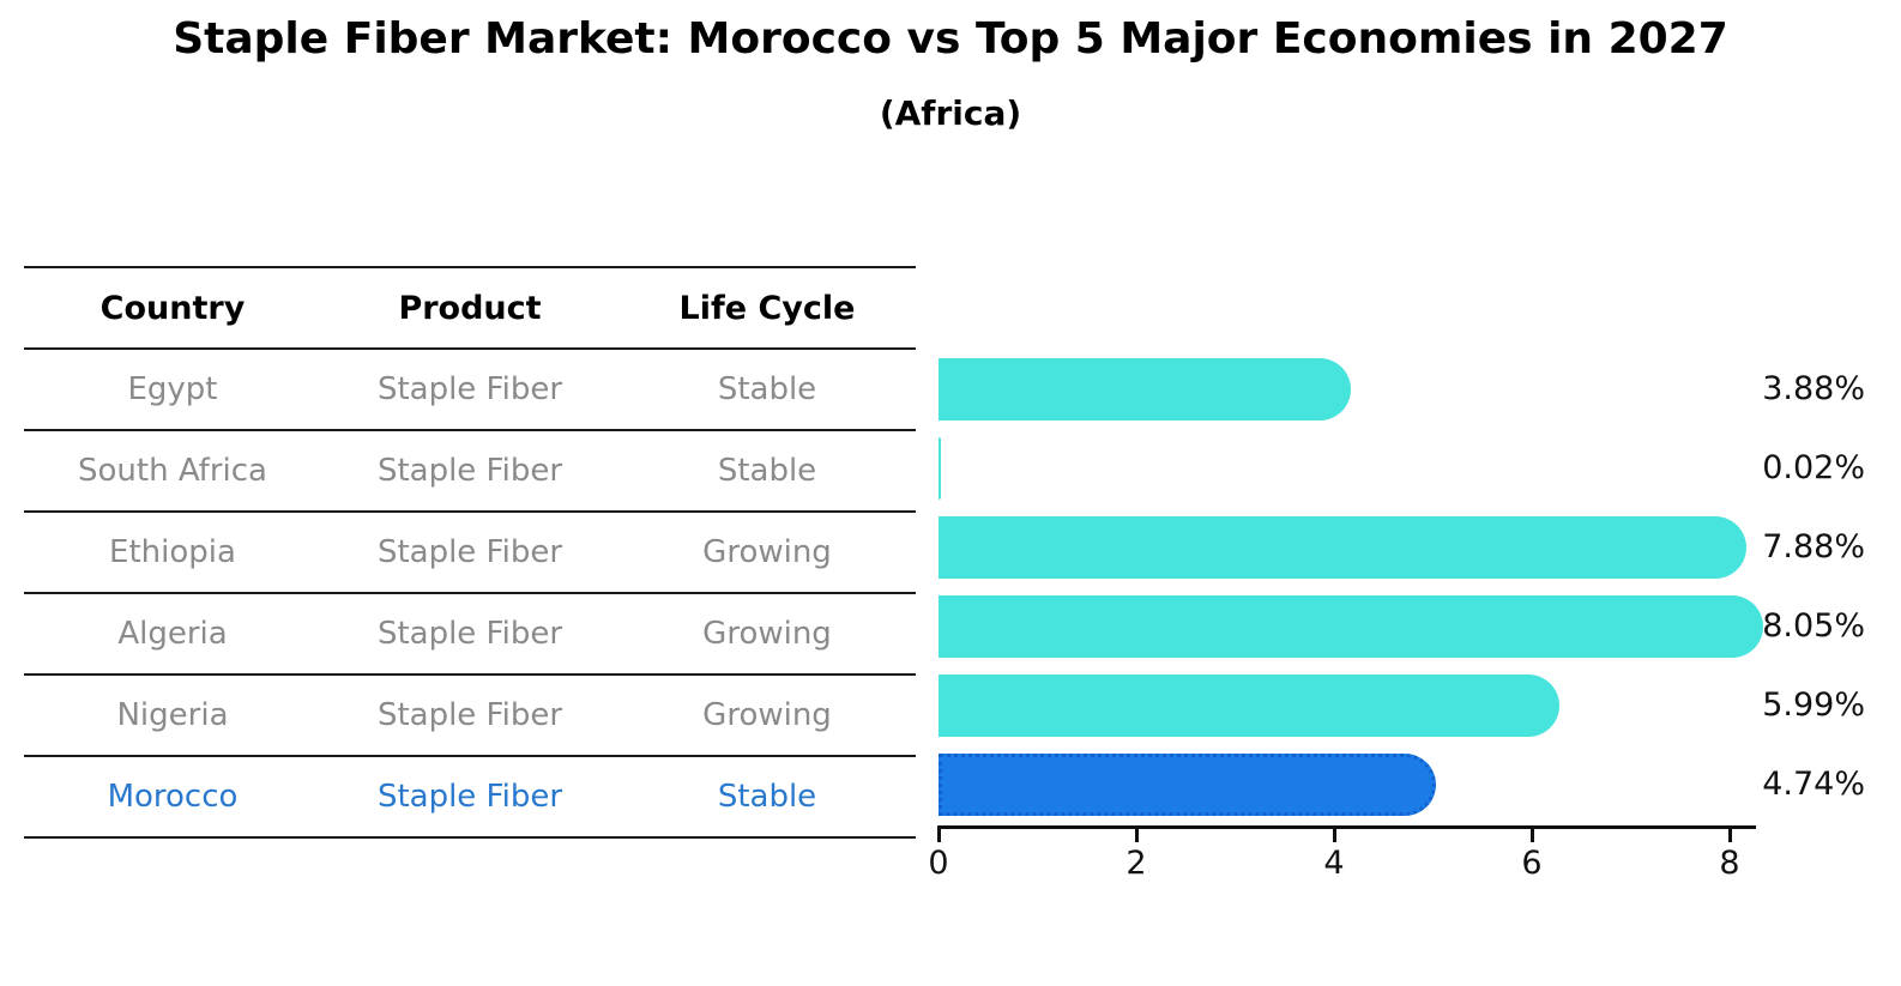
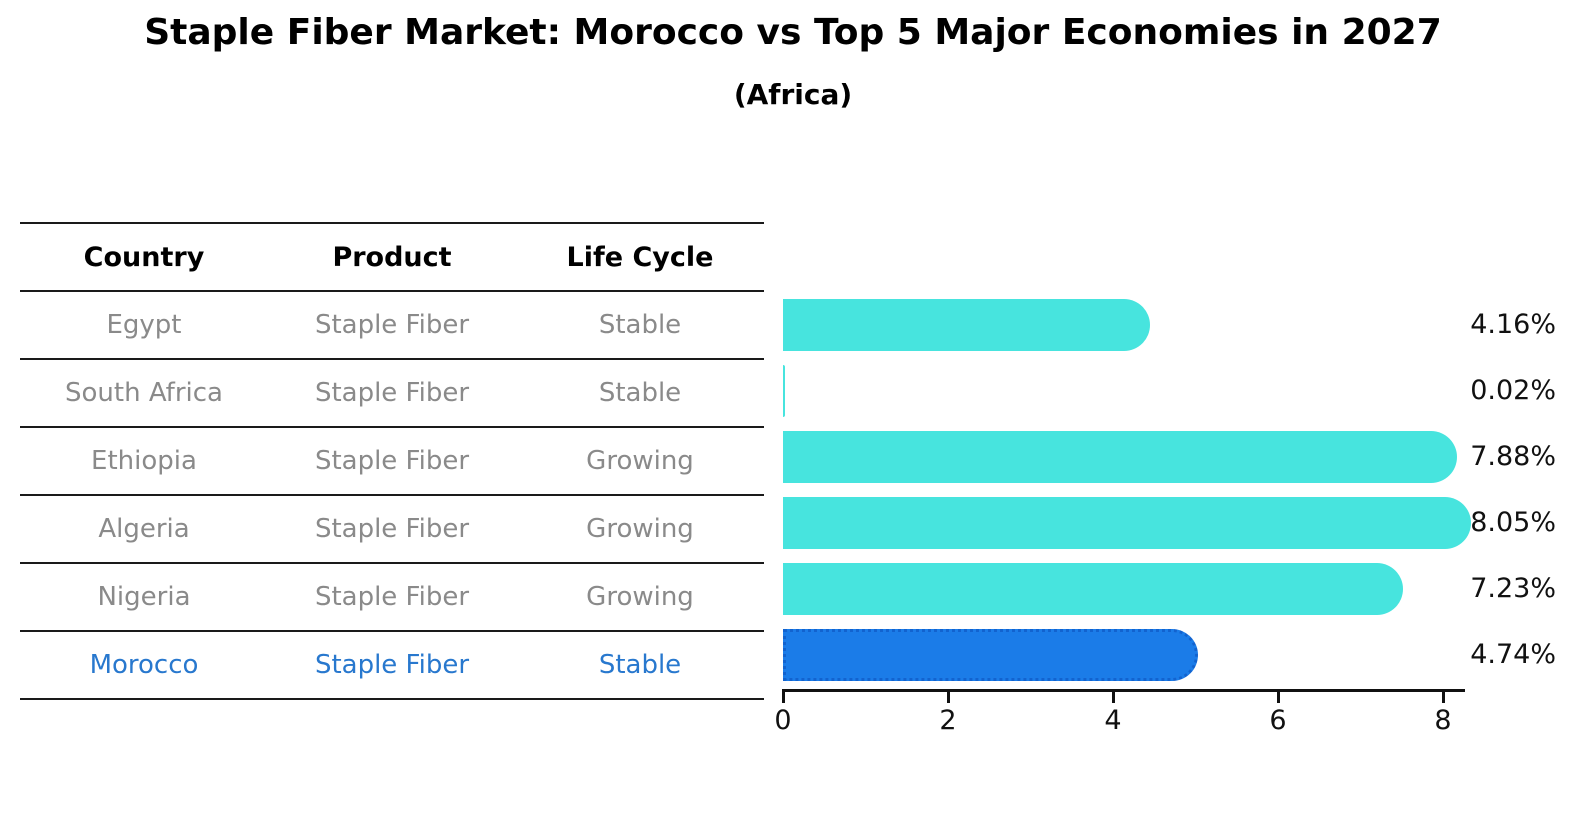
Egypt: 3.88% -> 4.16%
Nigeria: 5.99% -> 7.23%
